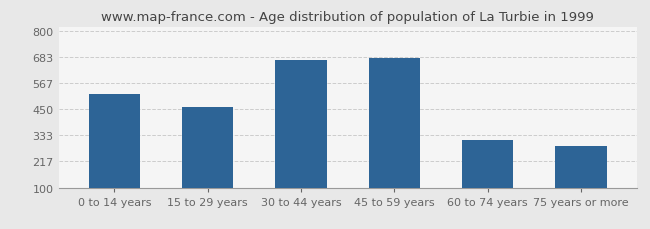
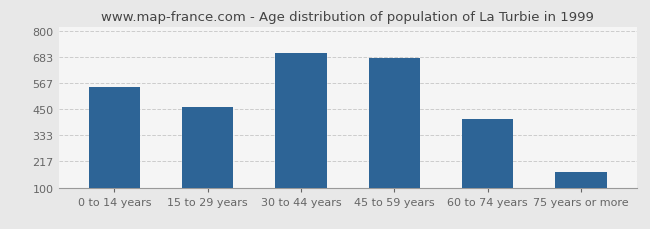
0 to 14 years: 520 -> 551
30 to 44 years: 670 -> 702
60 to 74 years: 315 -> 409
75 years or more: 285 -> 168
